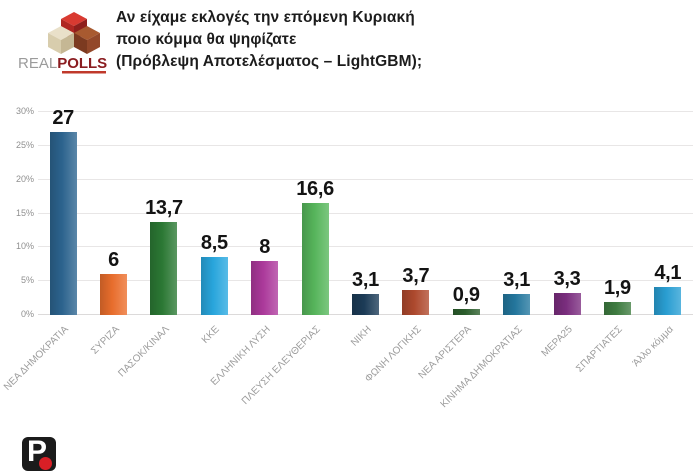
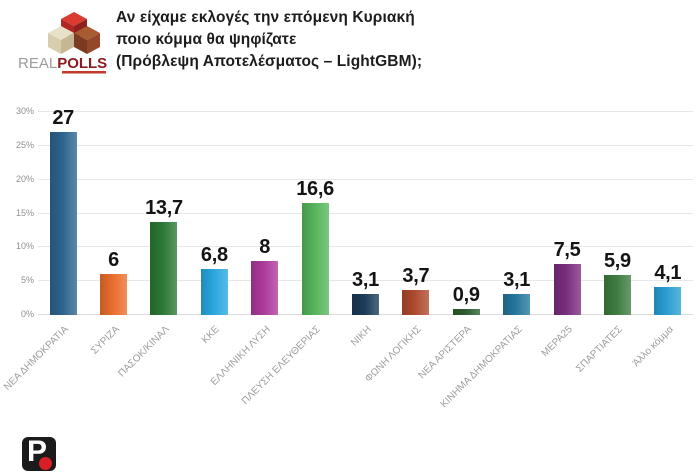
ΚΚΕ: 8,5 -> 6,8
ΜΕΡΑ25: 3,3 -> 7,5
ΣΠΑΡΤΙΑΤΕΣ: 1,9 -> 5,9
